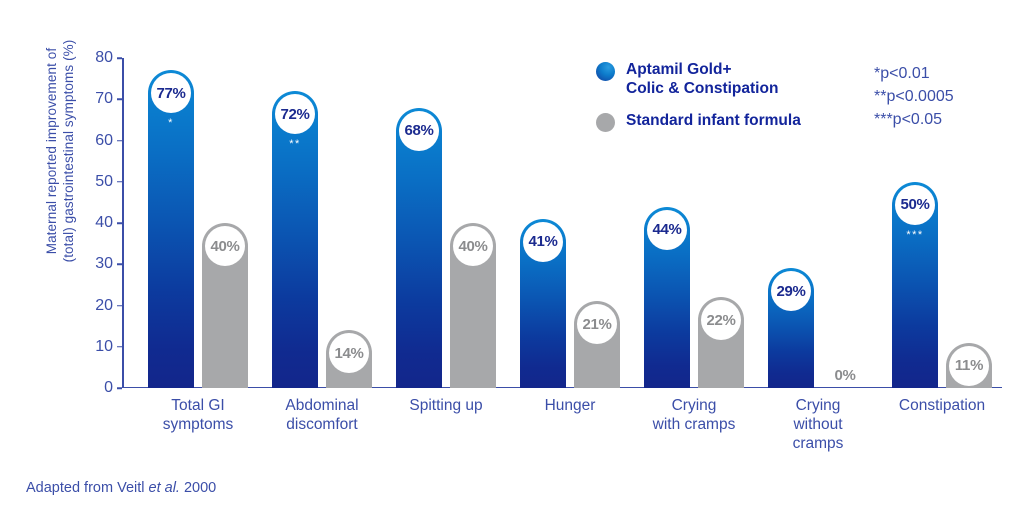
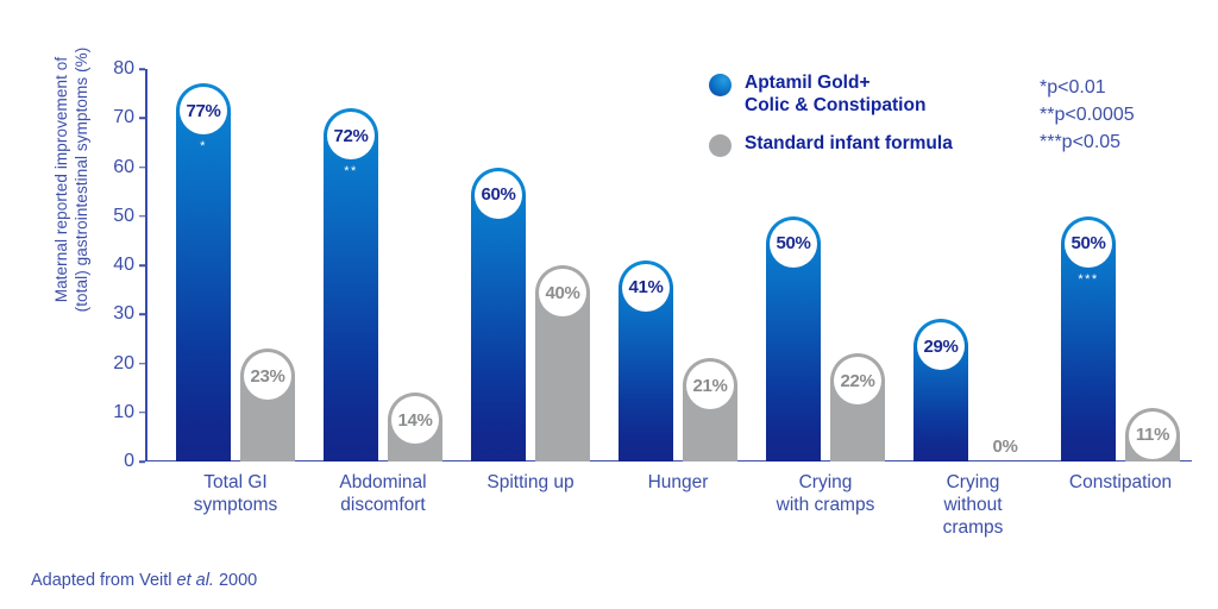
Standard infant formula/Total GI symptoms: 40% -> 23%
Aptamil Gold+ Colic & Constipation/Spitting up: 68% -> 60%
Aptamil Gold+ Colic & Constipation/Crying with cramps: 44% -> 50%
